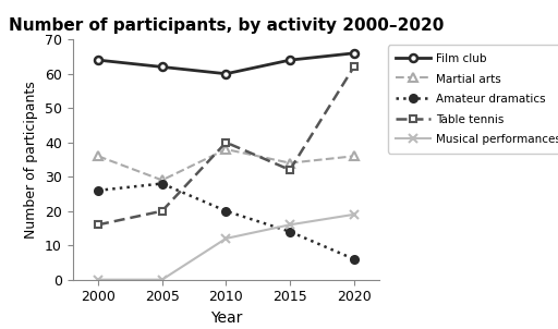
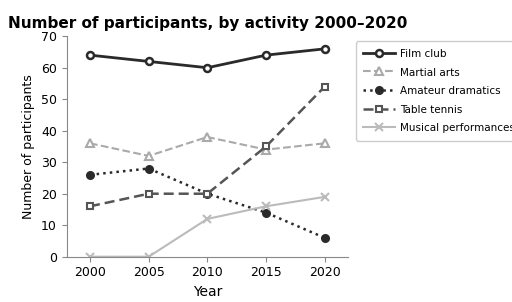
Martial arts/2005: 29 -> 32
Table tennis/2010: 40 -> 20
Table tennis/2015: 32 -> 35
Table tennis/2020: 62 -> 54
